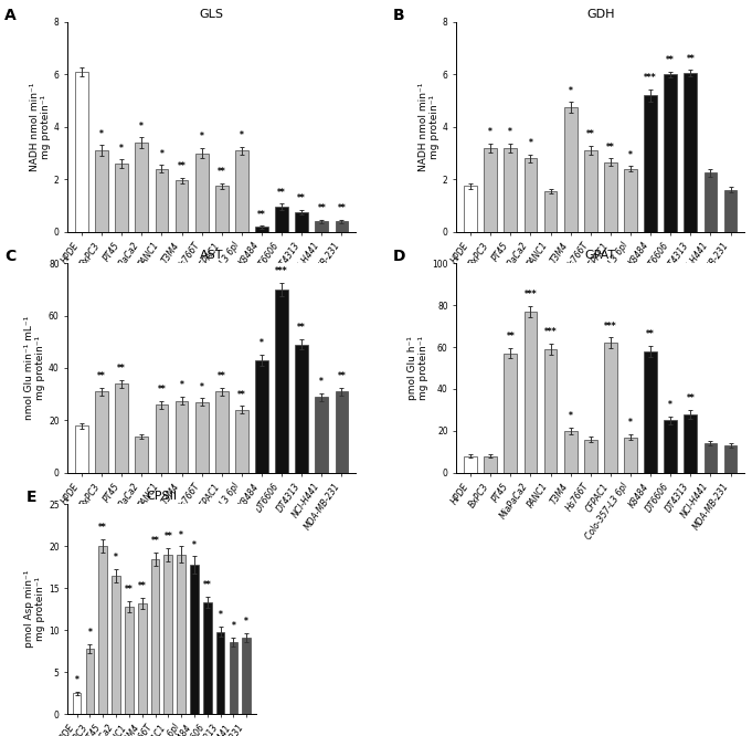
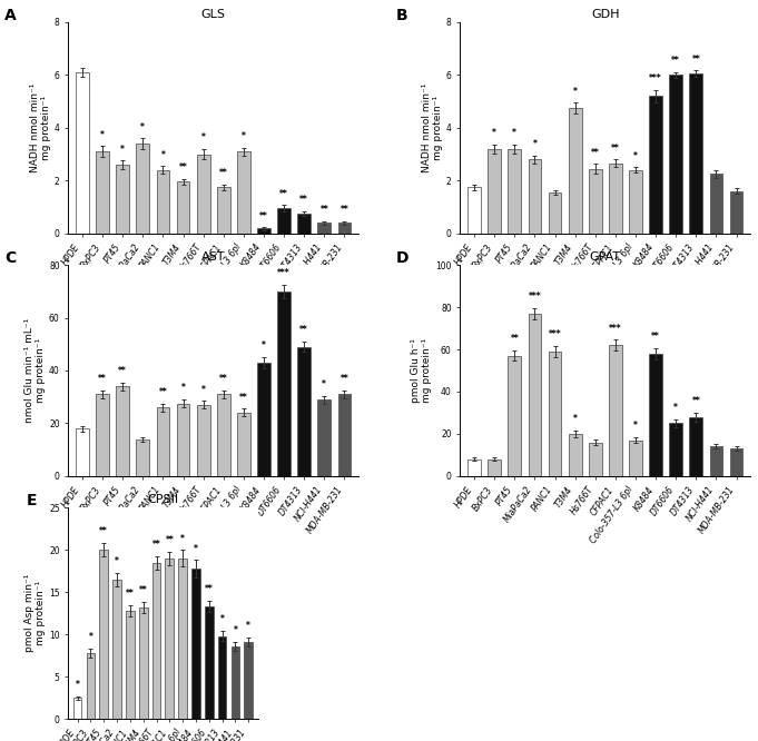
GDH/Hs766T: 3.10 -> 2.45
